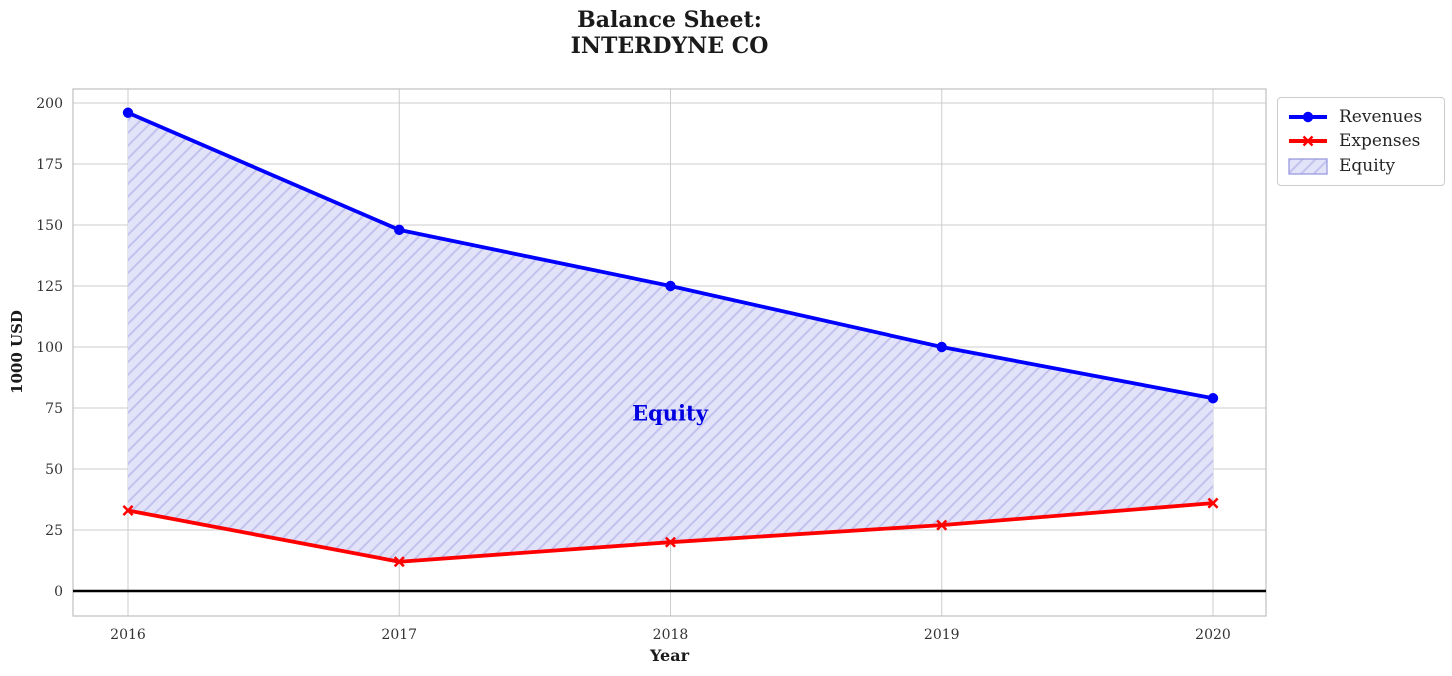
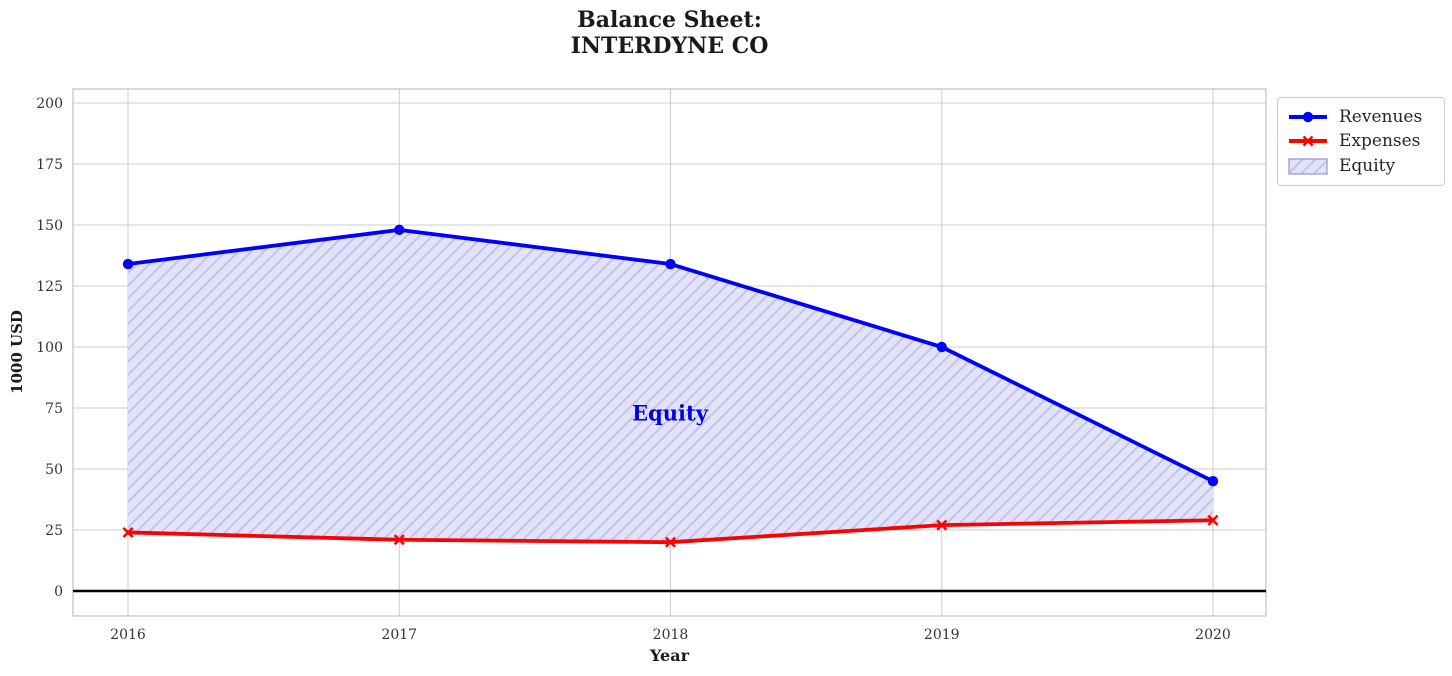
Revenues/2016: 196 -> 134
Expenses/2016: 33 -> 24
Expenses/2017: 12 -> 21
Revenues/2018: 125 -> 134
Revenues/2020: 79 -> 45
Expenses/2020: 36 -> 29
